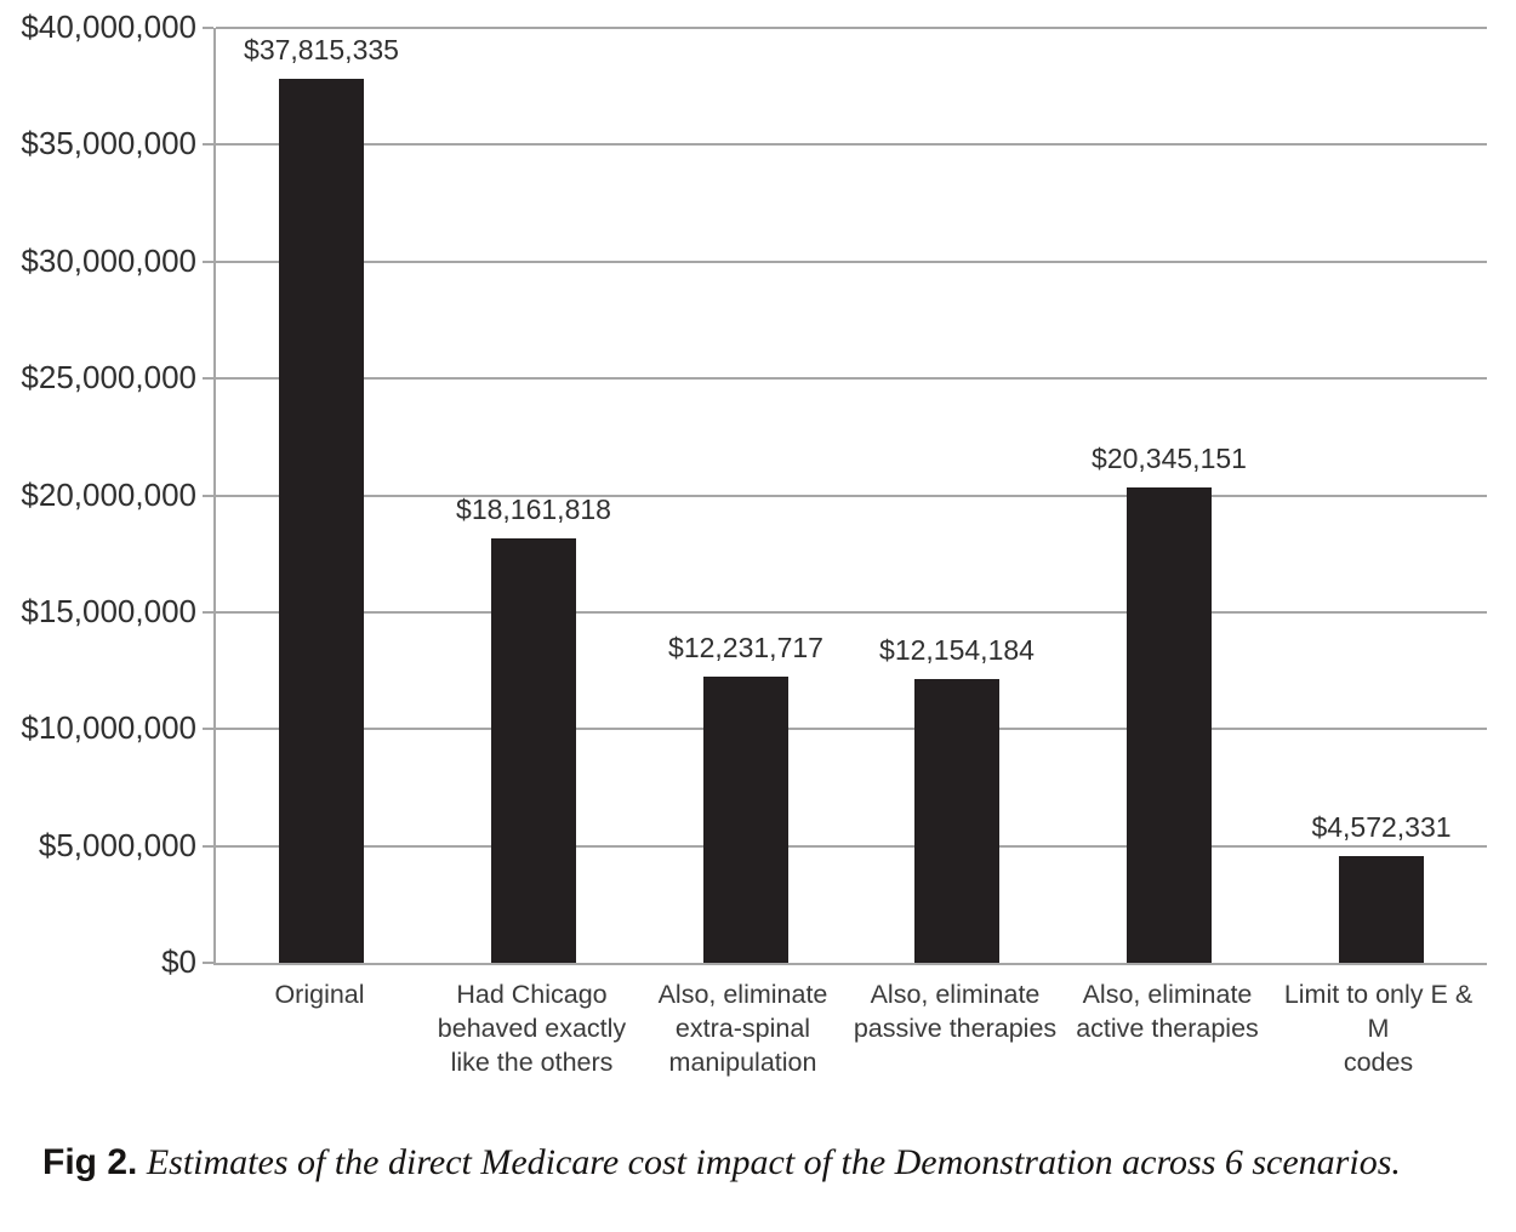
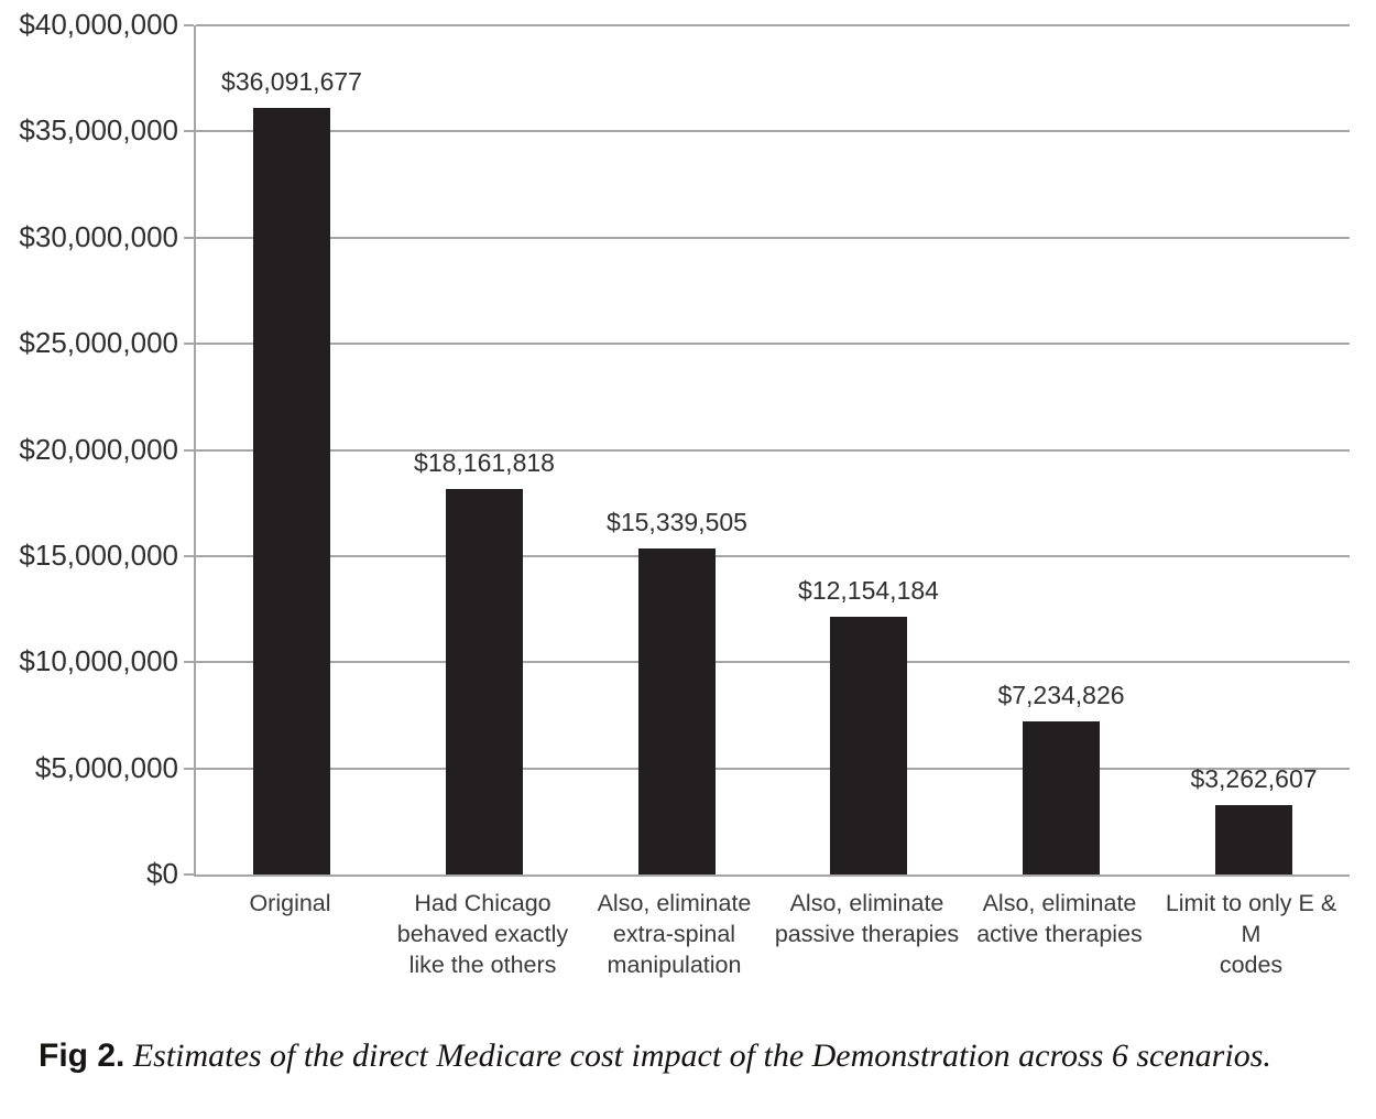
Original: $37,815,335 -> $36,091,677
Also, eliminate extra-spinal manipulation: $12,231,717 -> $15,339,505
Also, eliminate active therapies: $20,345,151 -> $7,234,826
Limit to only E & M codes: $4,572,331 -> $3,262,607
